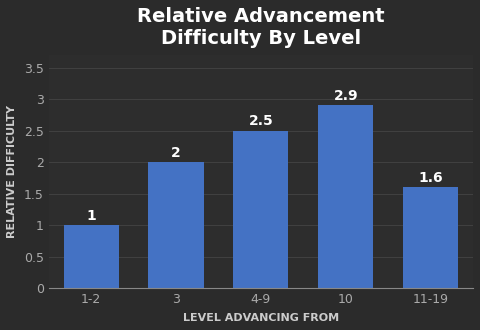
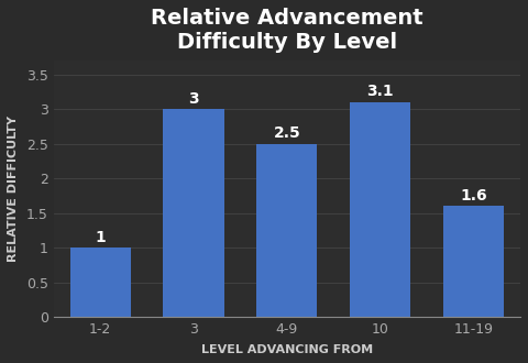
3: 2 -> 3
10: 2.9 -> 3.1
